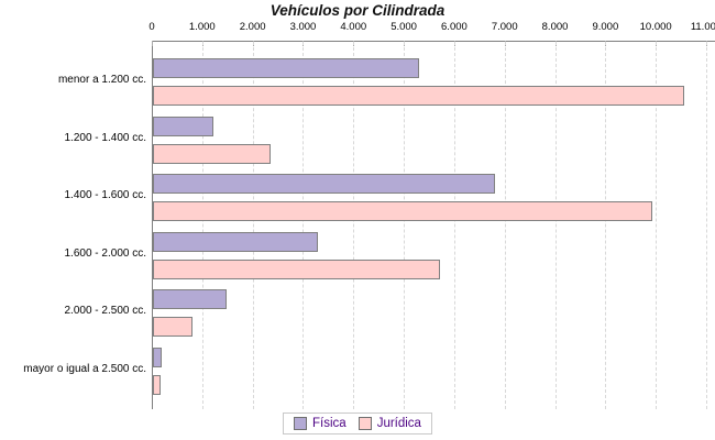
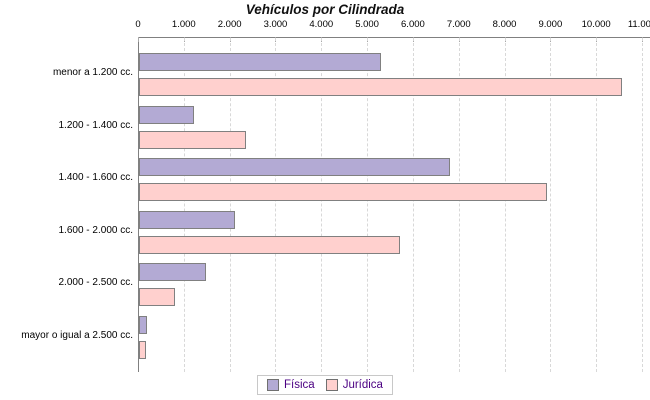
Jurídica/1.400 - 1.600 cc.: 9900 -> 8900
Física/1.600 - 2.000 cc.: 3300 -> 2100
